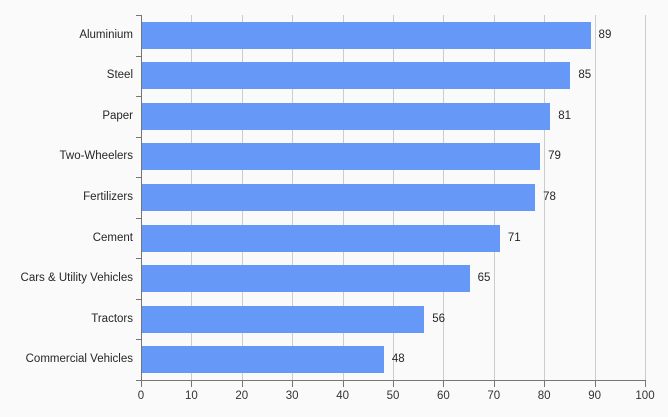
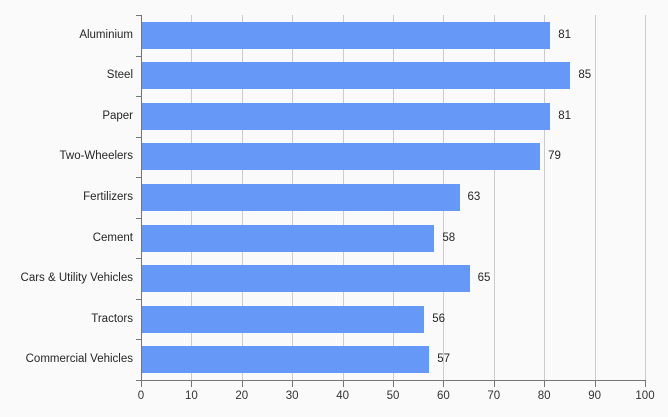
Aluminium: 89 -> 81
Fertilizers: 78 -> 63
Cement: 71 -> 58
Commercial Vehicles: 48 -> 57
